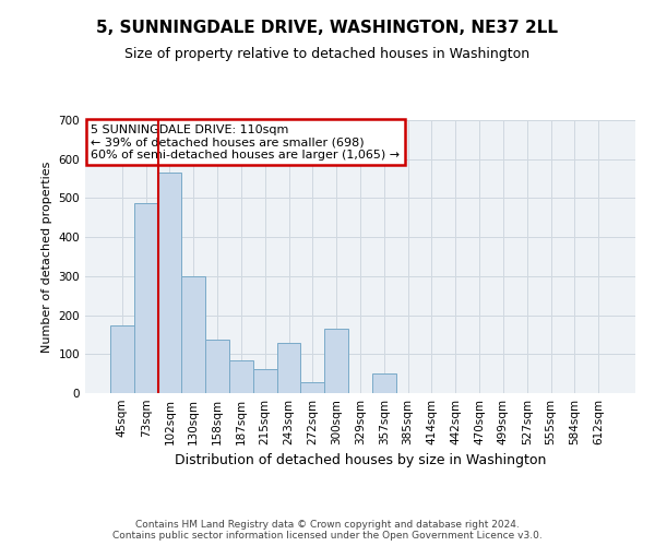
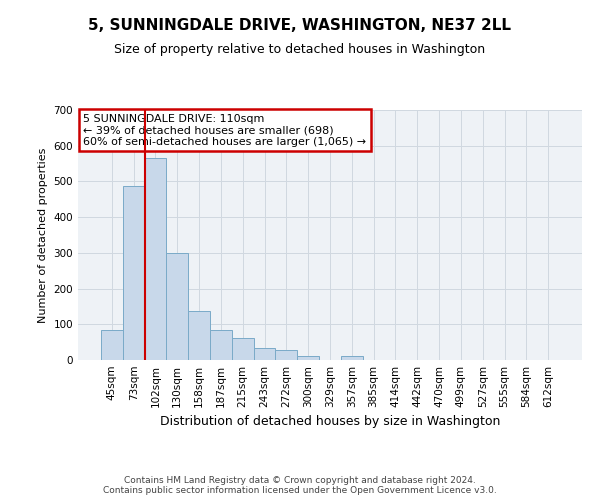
45sqm: 175 -> 83
243sqm: 130 -> 35
300sqm: 165 -> 12
357sqm: 50 -> 11
